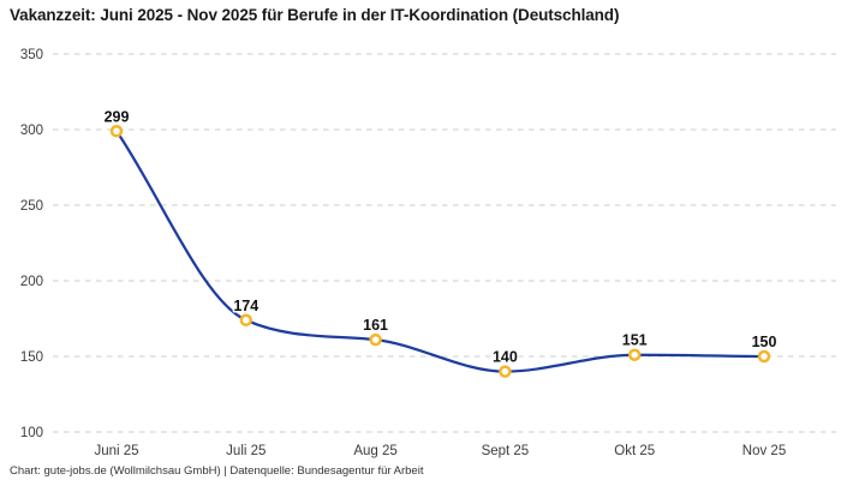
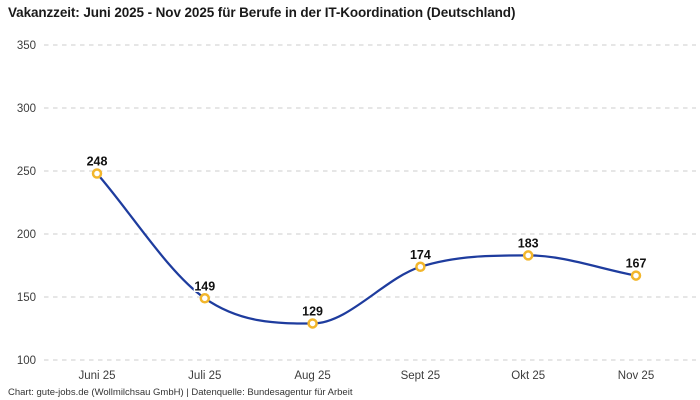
Juni 25: 299 -> 248
Juli 25: 174 -> 149
Aug 25: 161 -> 129
Sept 25: 140 -> 174
Okt 25: 151 -> 183
Nov 25: 150 -> 167
